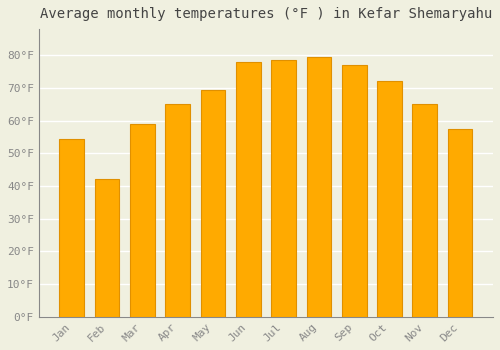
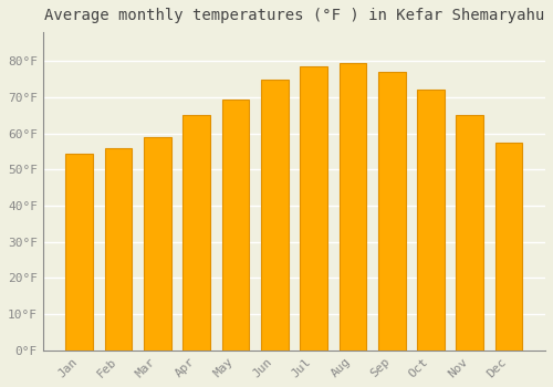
Feb: 42.0°F -> 56.0°F
Jun: 78.0°F -> 75.0°F
